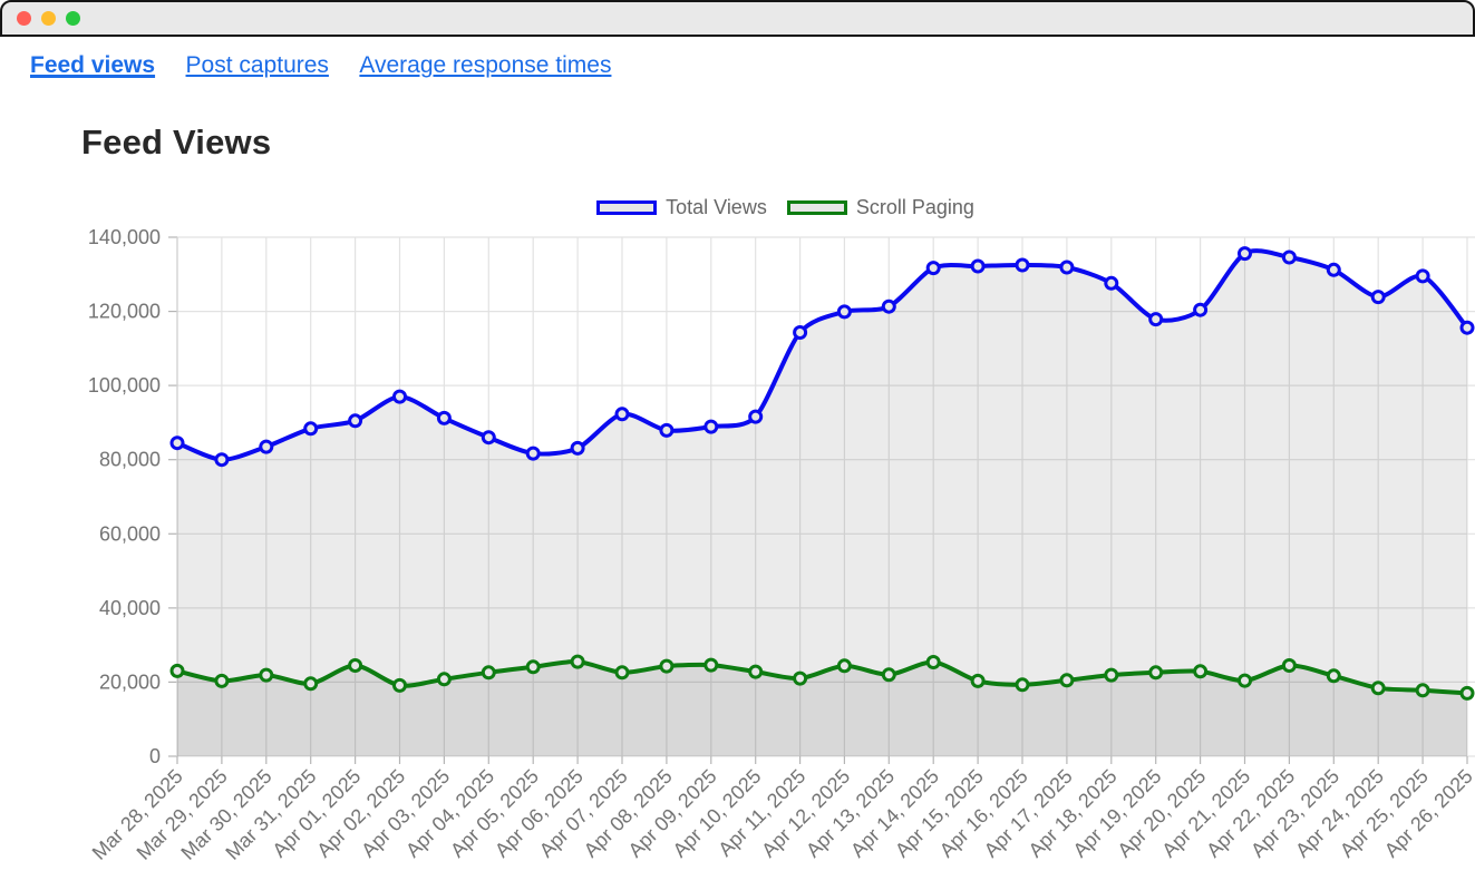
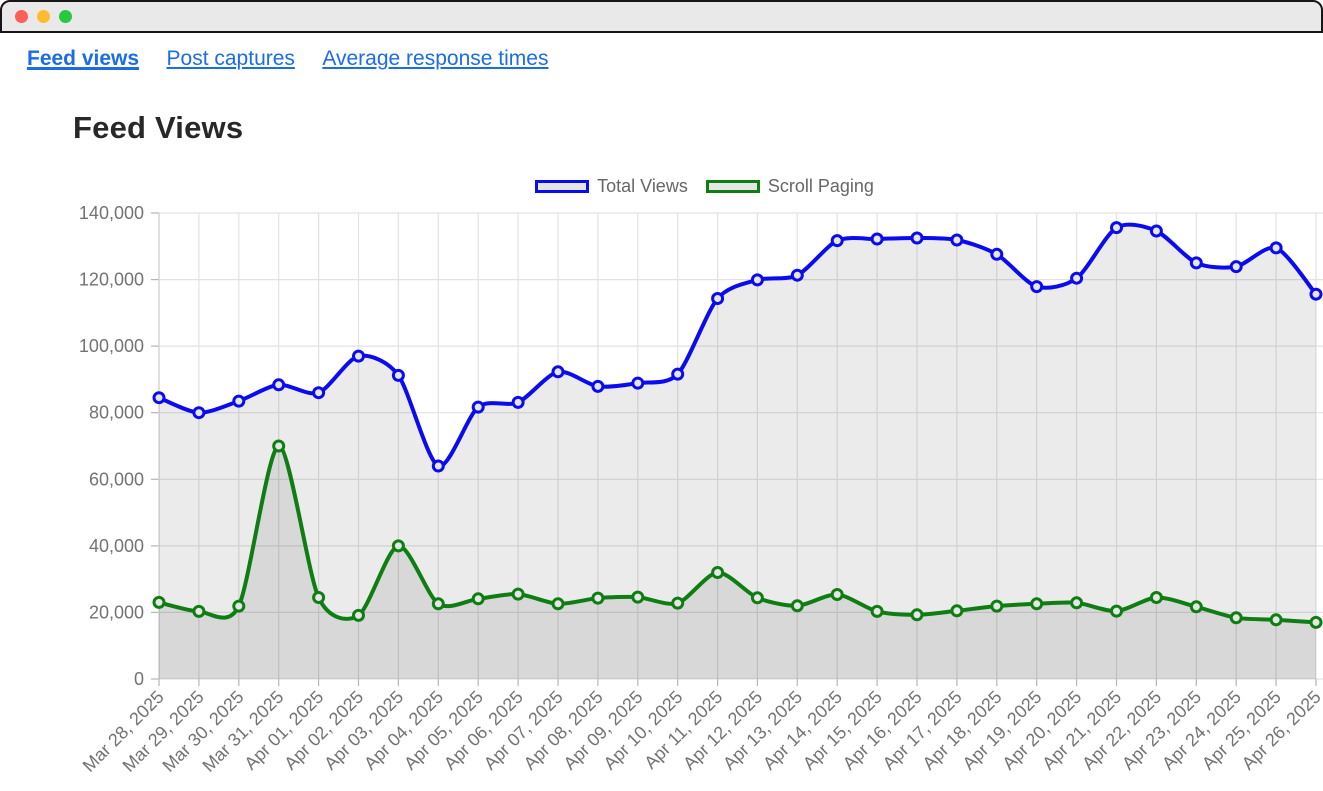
Scroll Paging/Mar 31, 2025: 20000 -> 70000
Total Views/Apr 01, 2025: 90000 -> 86000
Scroll Paging/Apr 03, 2025: 21000 -> 40000
Total Views/Apr 04, 2025: 86000 -> 64000
Scroll Paging/Apr 11, 2025: 21000 -> 32000
Total Views/Apr 23, 2025: 131000 -> 125000
